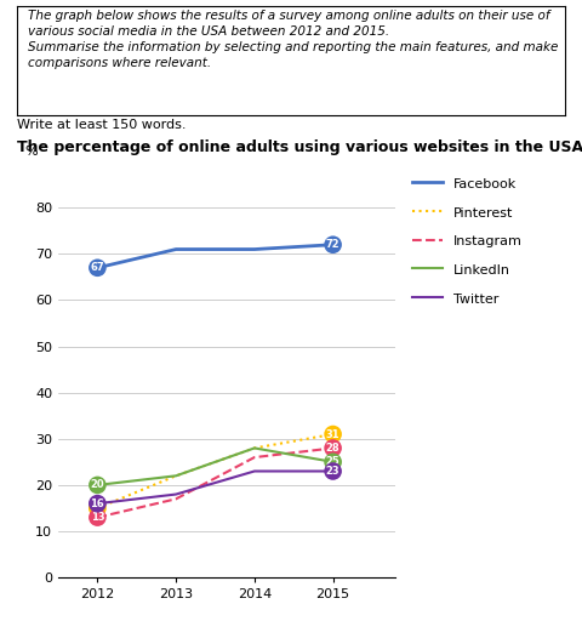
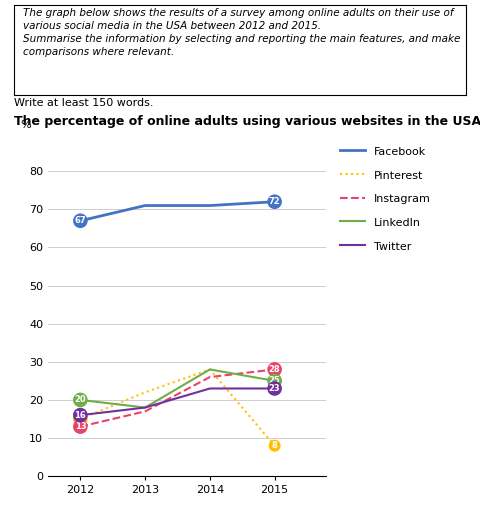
LinkedIn/2013: 22 -> 18
Pinterest/2015: 31 -> 8
